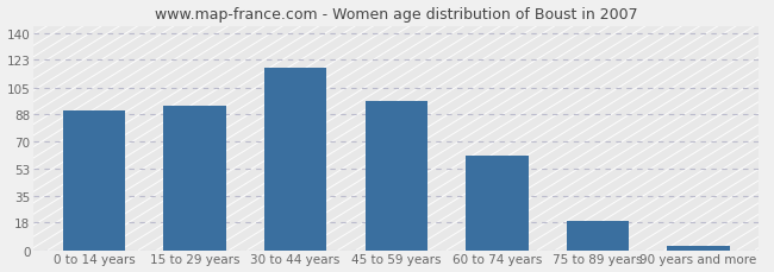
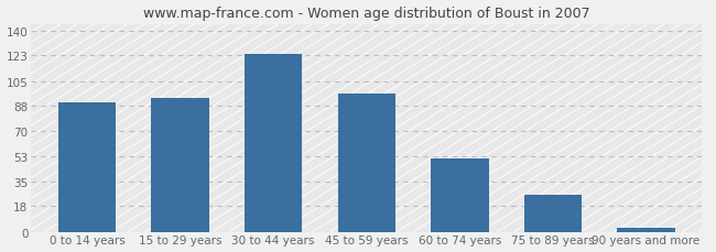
30 to 44 years: 118 -> 124
60 to 74 years: 61 -> 51
75 to 89 years: 19 -> 26
